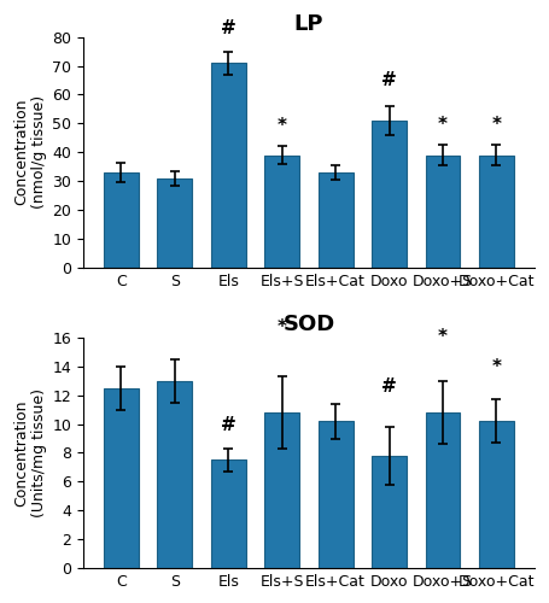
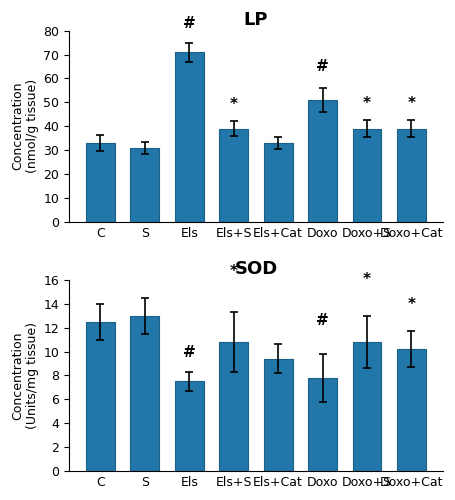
SOD/Els+Cat: 10.2 -> 9.4
